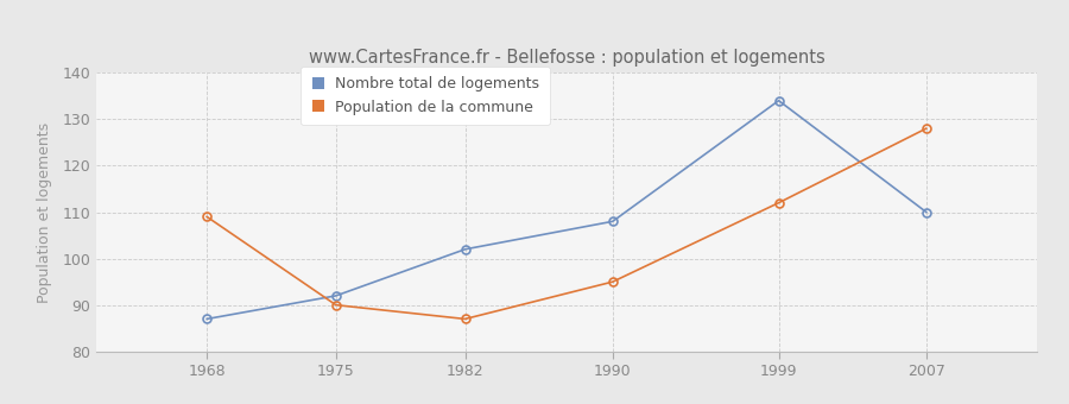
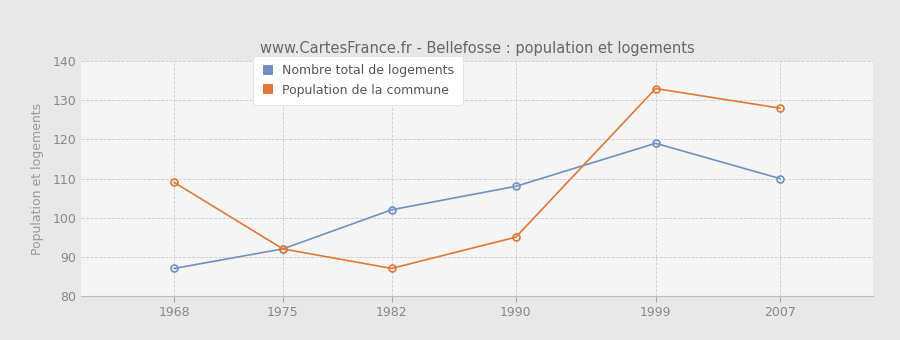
Population de la commune/1975: 90 -> 92
Nombre total de logements/1999: 134 -> 119
Population de la commune/1999: 112 -> 133
